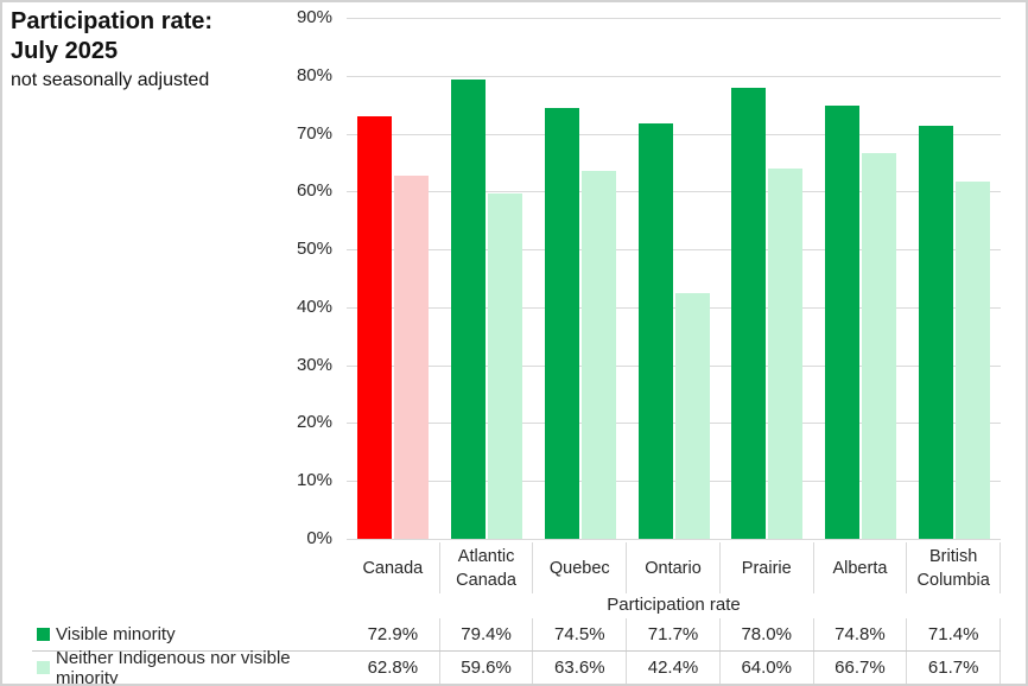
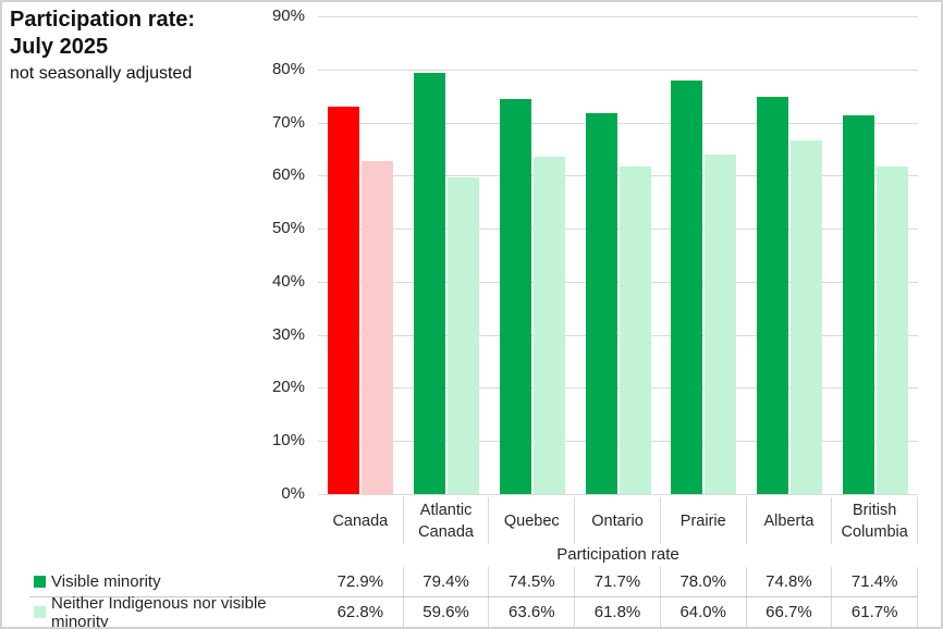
Neither Indigenous nor visible minority/Ontario: 42.4% -> 61.8%
